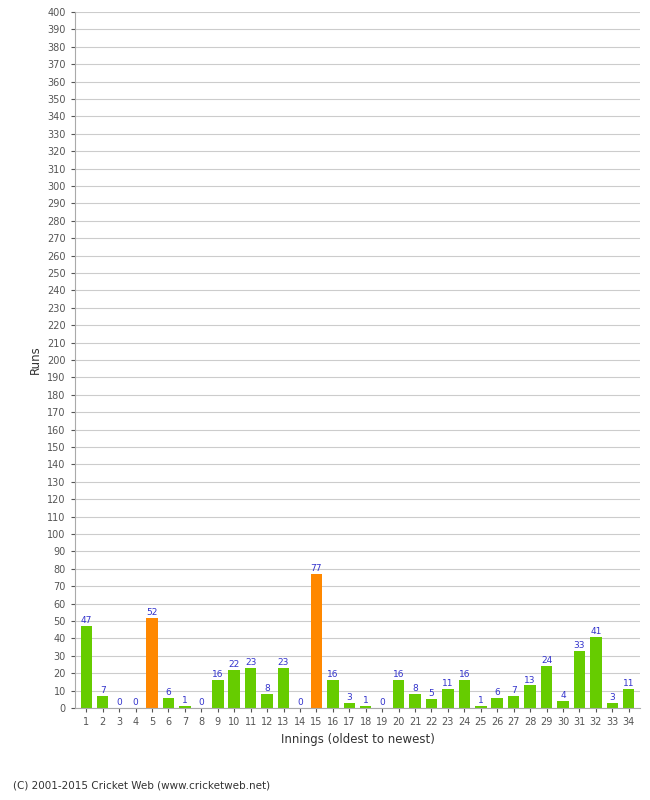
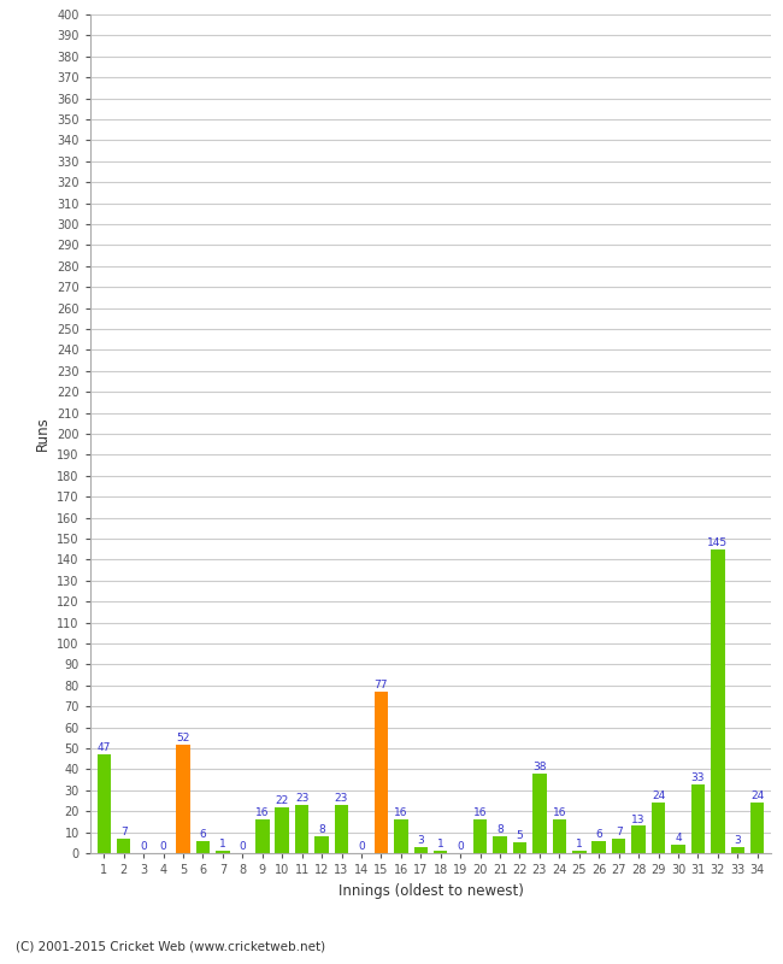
23: 11 -> 38
32: 41 -> 145
34: 11 -> 24
